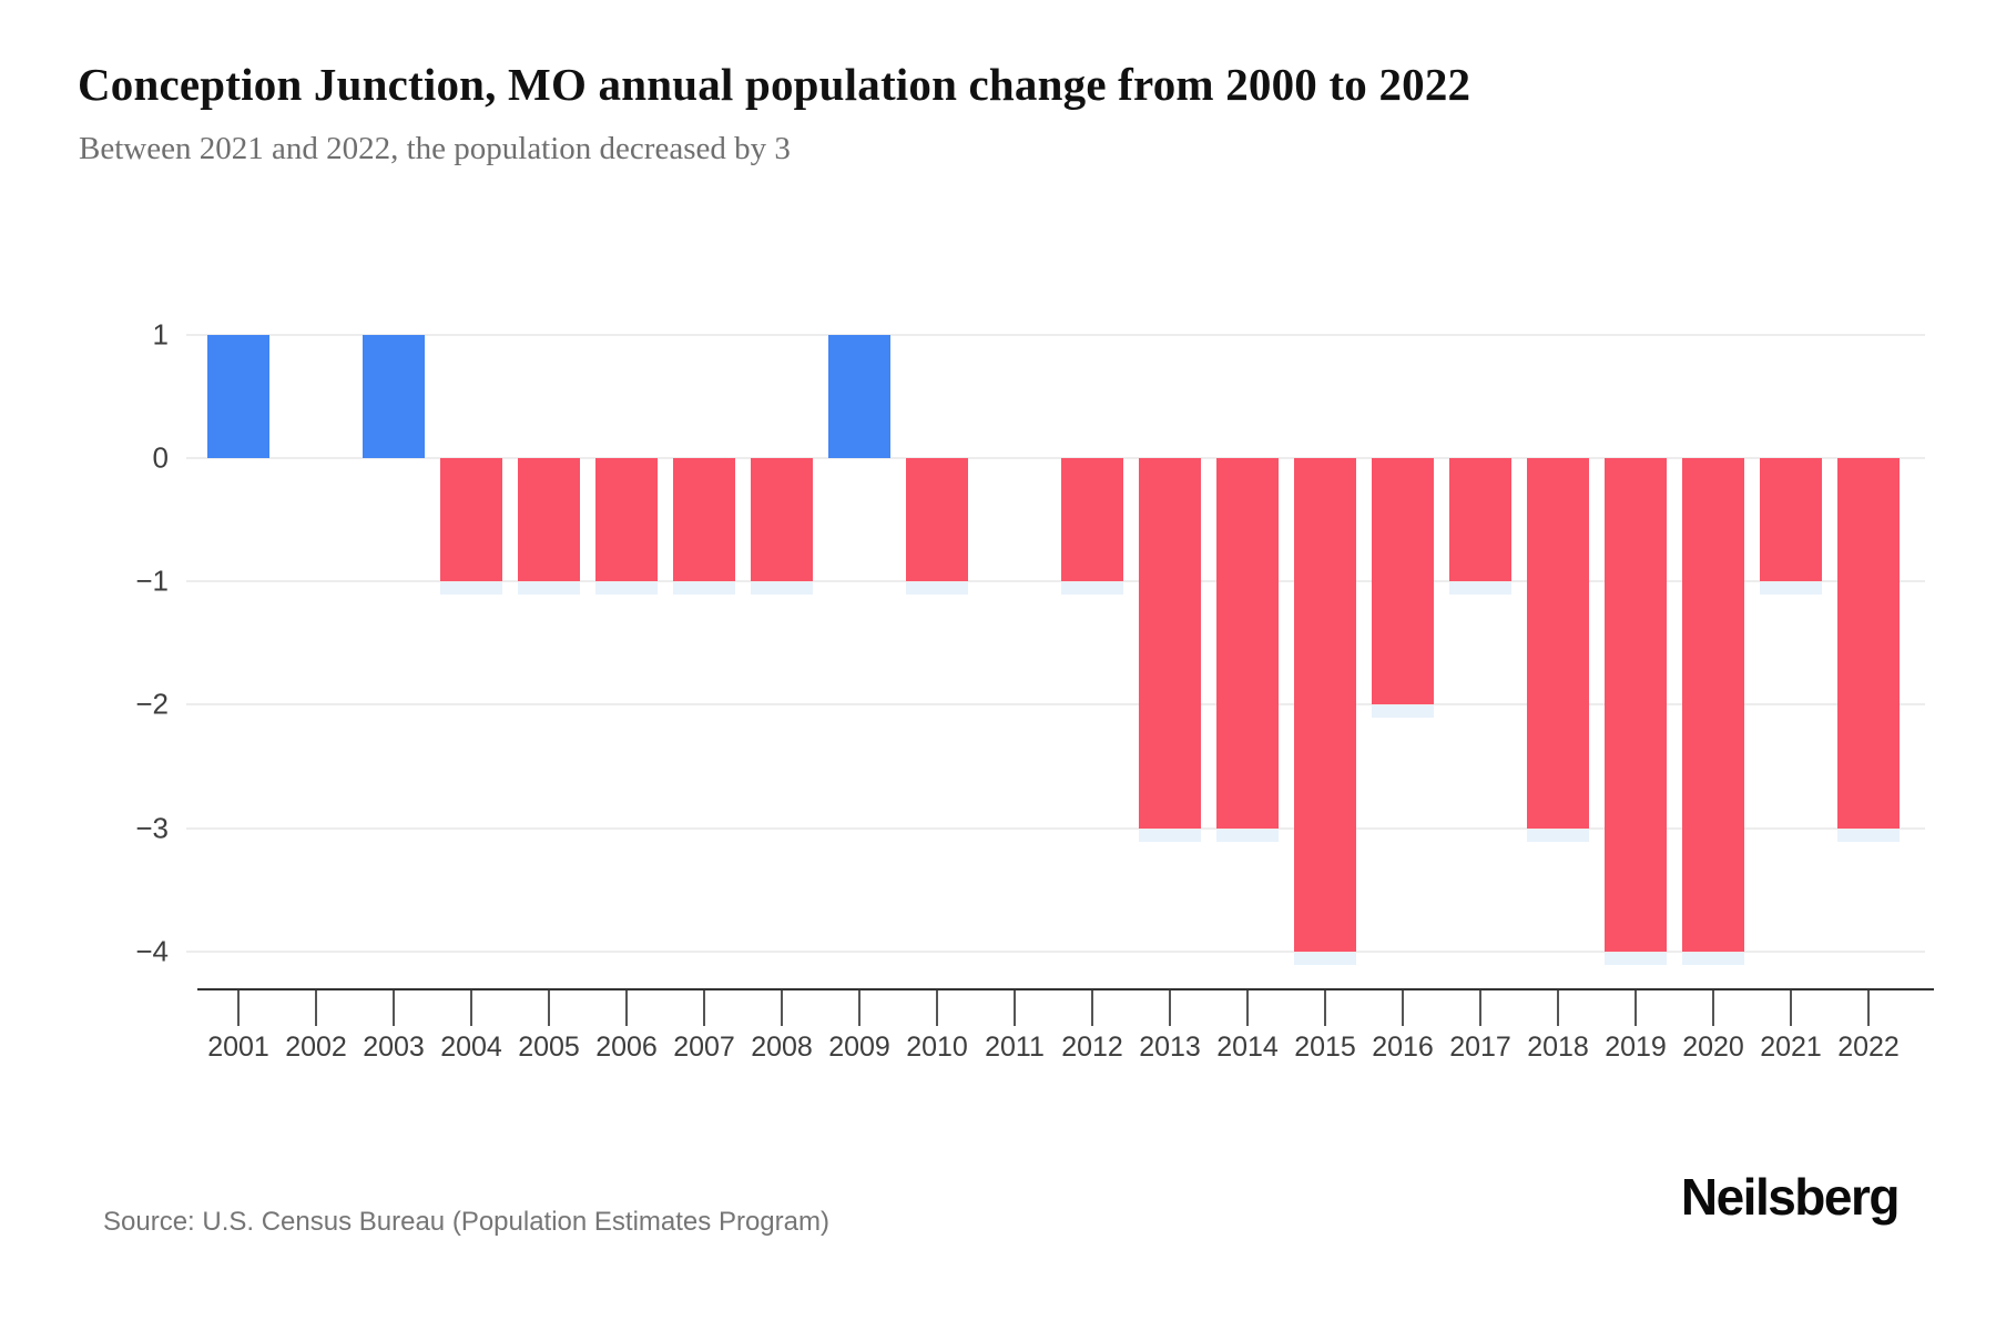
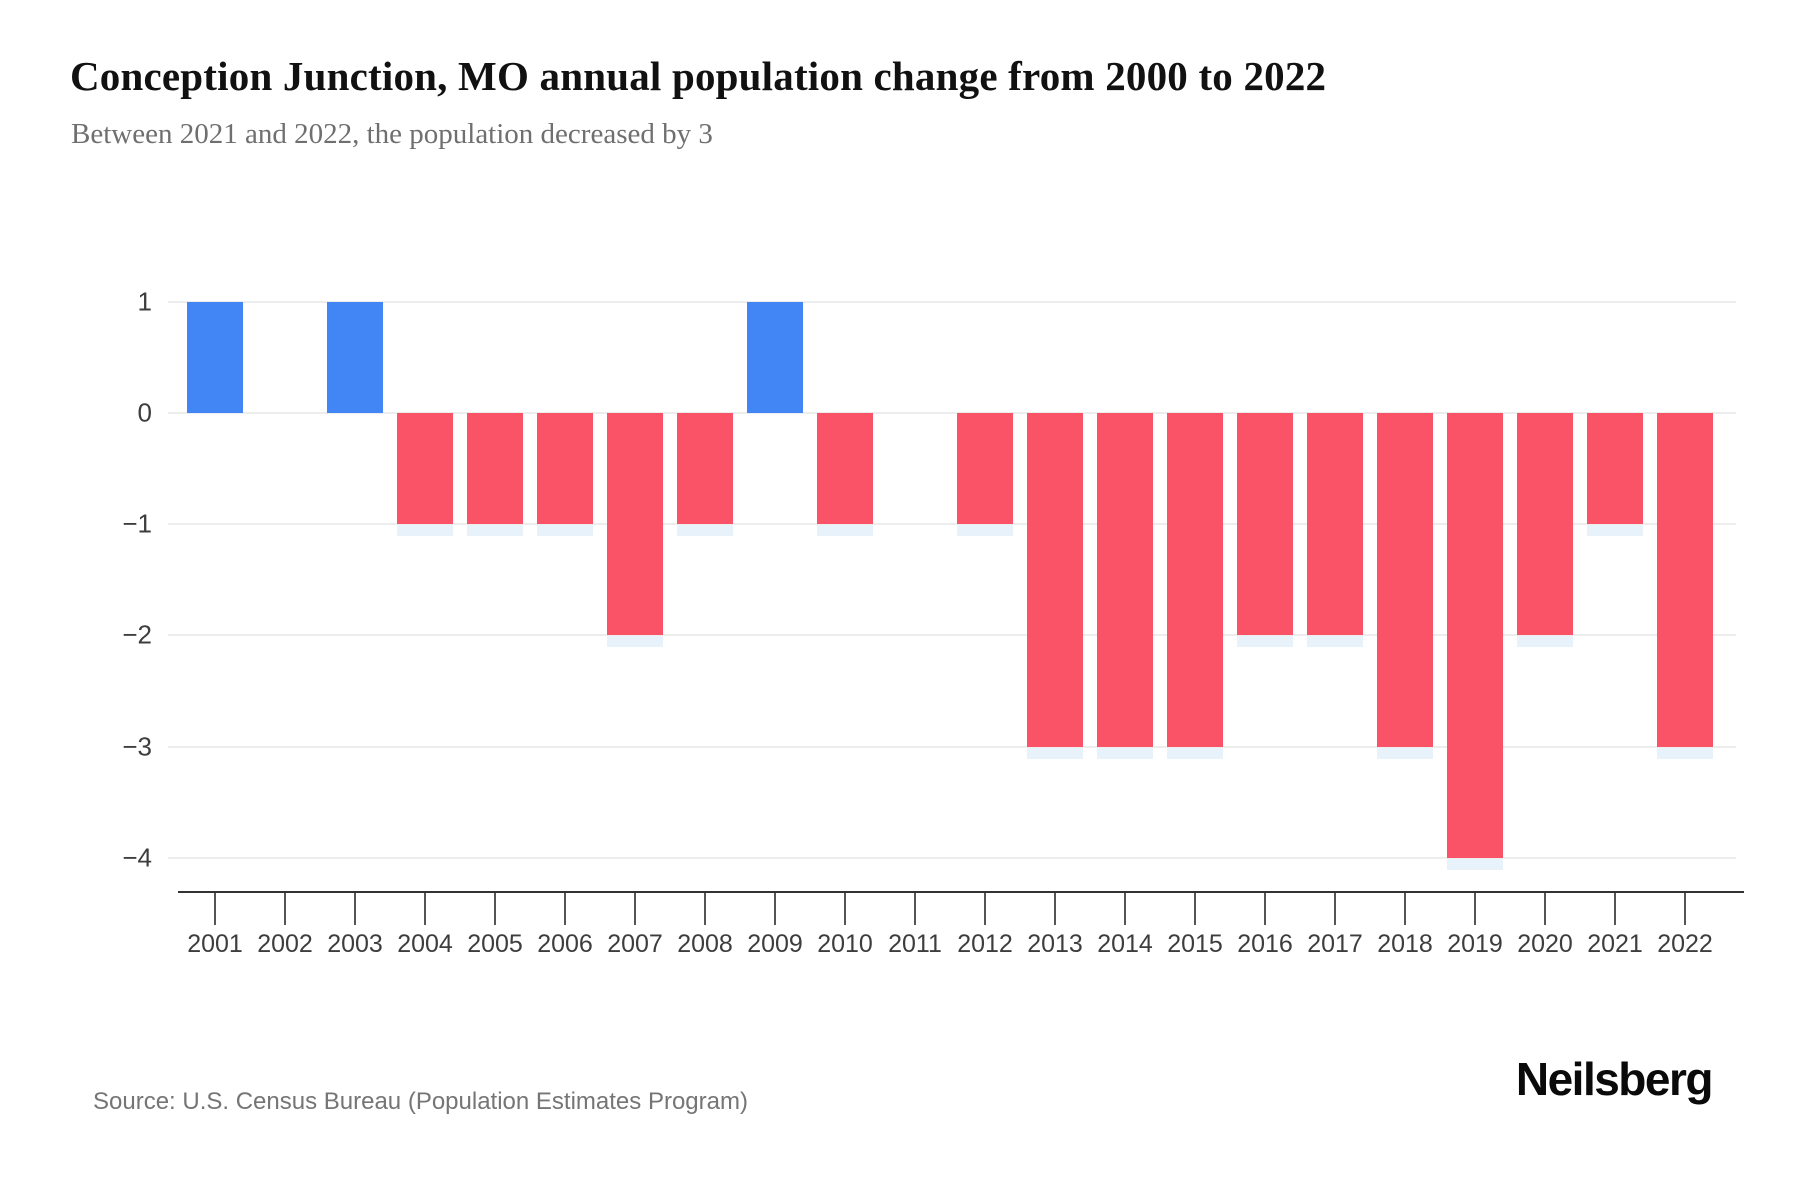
2007: -1 -> -2
2015: -4 -> -3
2017: -1 -> -2
2020: -4 -> -2
